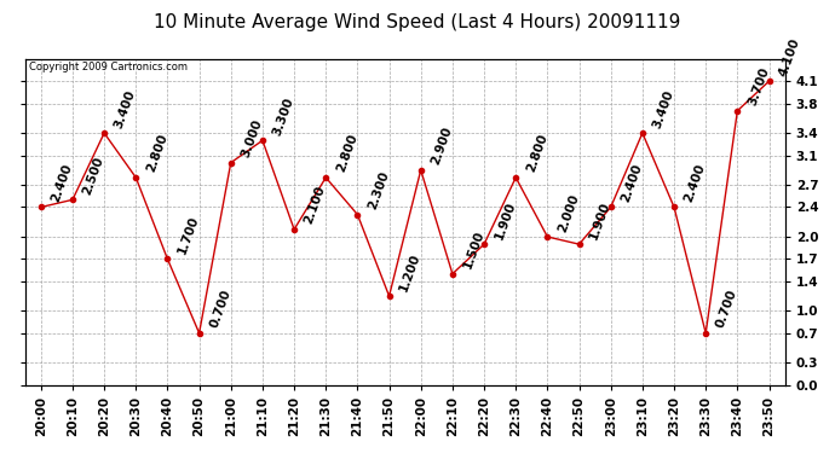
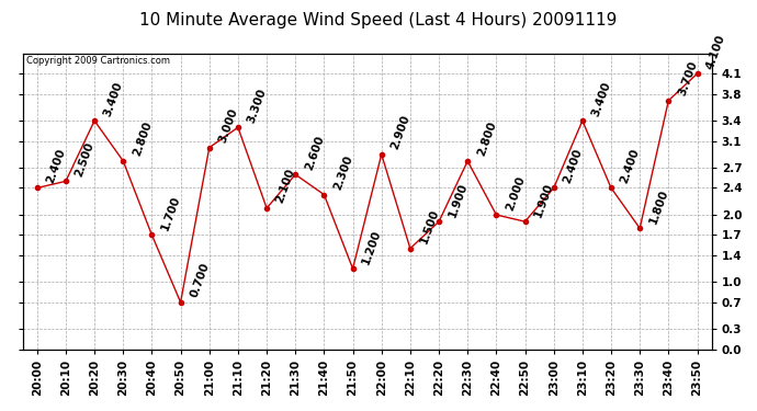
21:30: 2.800 -> 2.600
23:30: 0.700 -> 1.800
